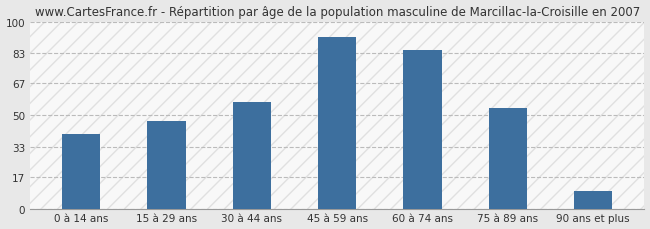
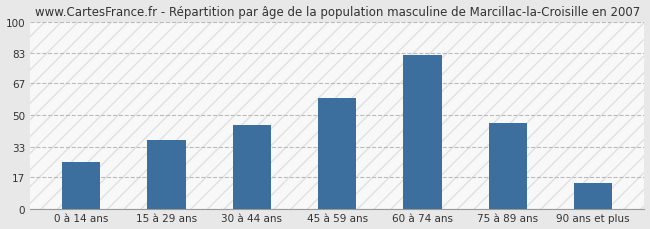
0 à 14 ans: 40 -> 25
15 à 29 ans: 47 -> 37
30 à 44 ans: 57 -> 45
45 à 59 ans: 92 -> 59
60 à 74 ans: 85 -> 82
75 à 89 ans: 54 -> 46
90 ans et plus: 10 -> 14
